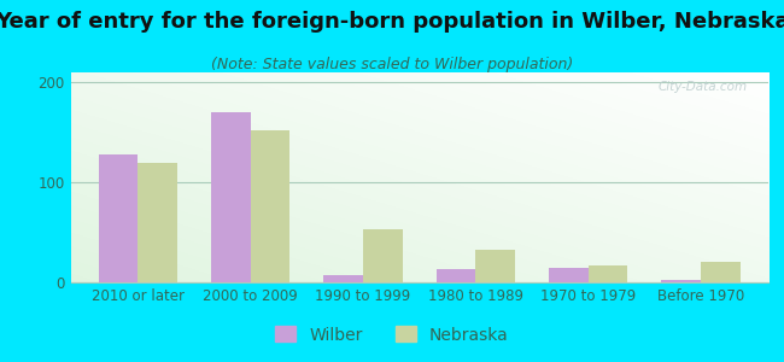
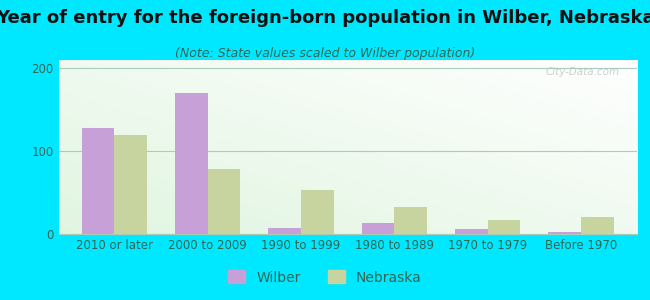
Nebraska/2000 to 2009: 152 -> 78
Wilber/1970 to 1979: 14 -> 6
